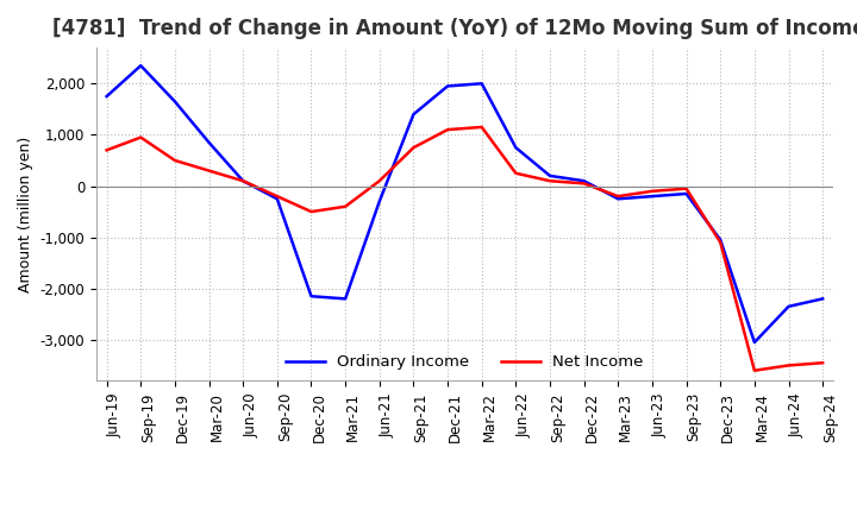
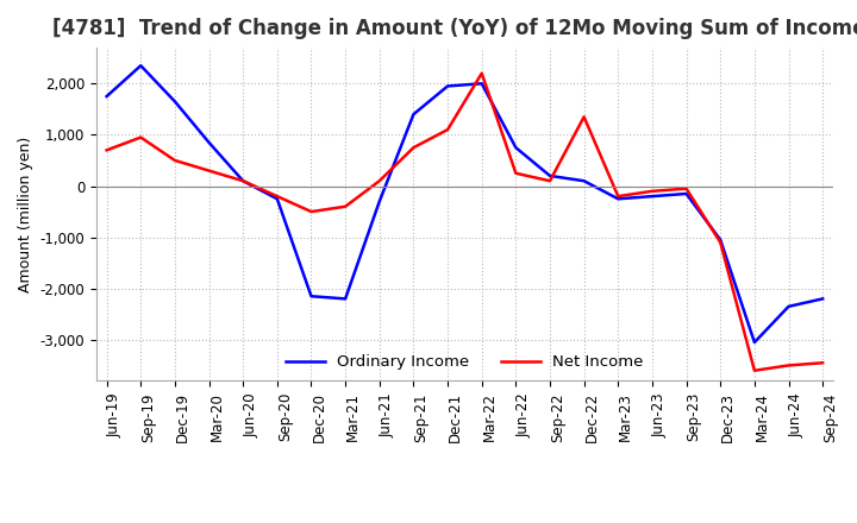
Net Income/Mar-22: 1,150 -> 2,200
Net Income/Dec-22: 50 -> 1,350
